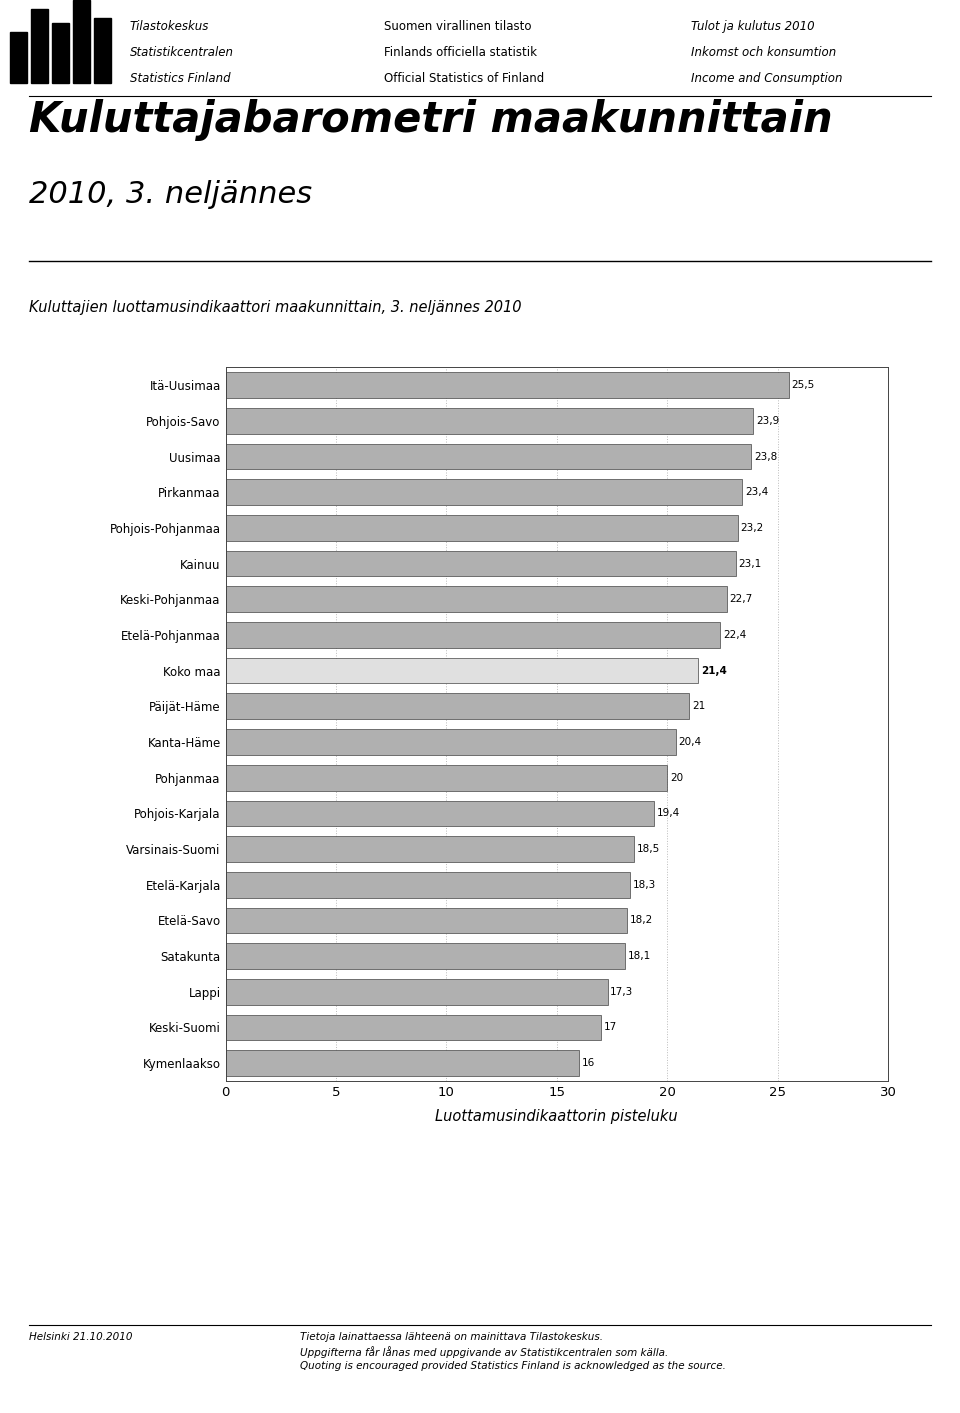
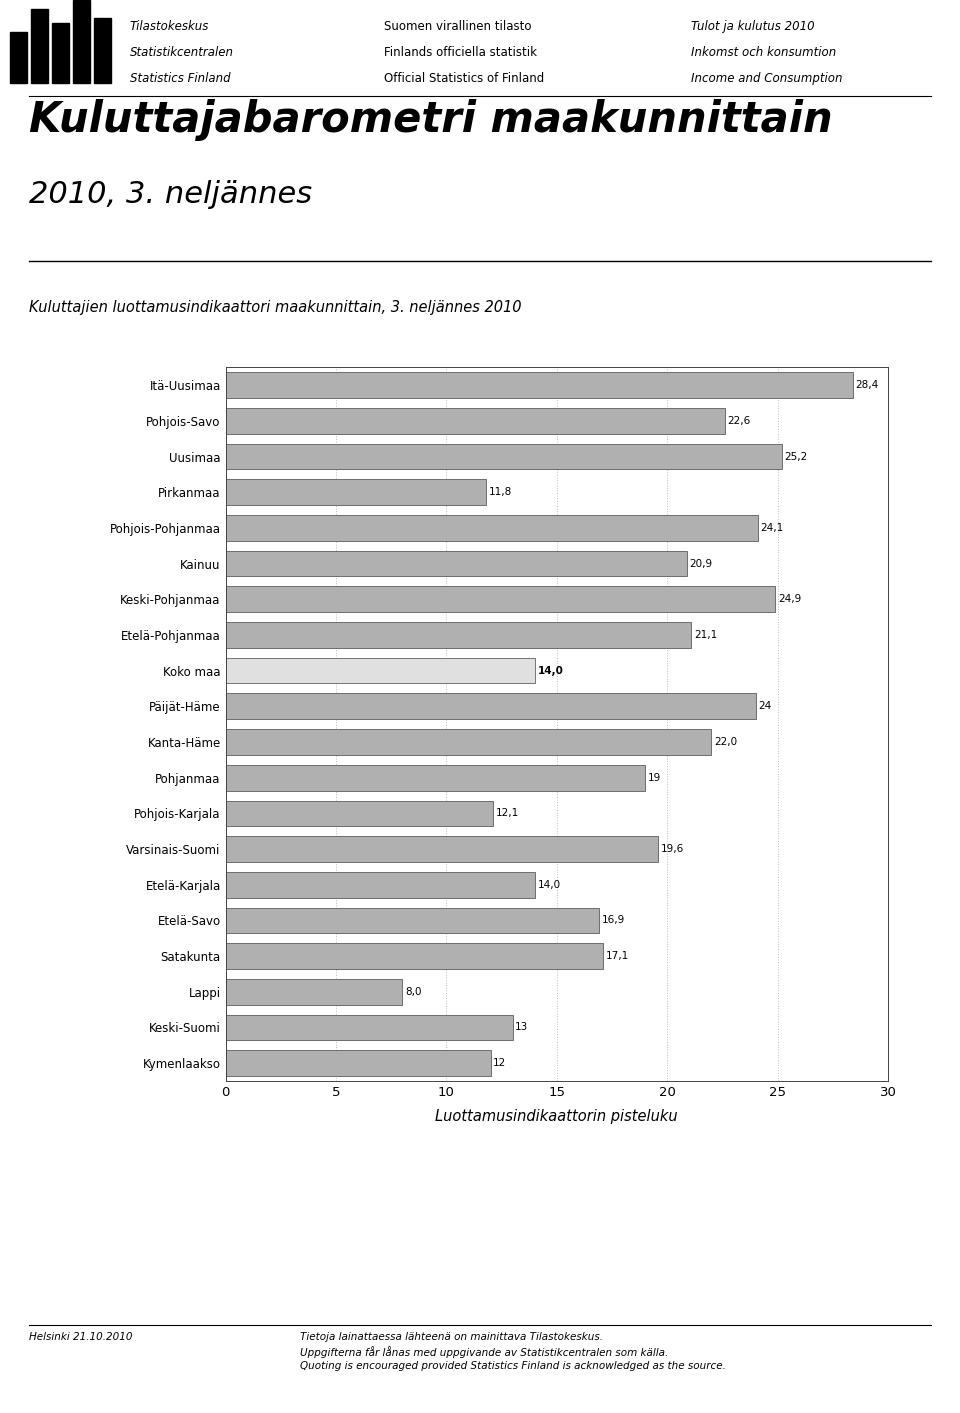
Itä-Uusimaa: 25,5 -> 28,4
Pohjois-Savo: 23,9 -> 22,6
Uusimaa: 23,8 -> 25,2
Pirkanmaa: 23,4 -> 11,8
Pohjois-Pohjanmaa: 23,2 -> 24,1
Kainuu: 23,1 -> 20,9
Keski-Pohjanmaa: 22,7 -> 24,9
Etelä-Pohjanmaa: 22,4 -> 21,1
Koko maa: 21,4 -> 14,0
Päijät-Häme: 21 -> 24
Kanta-Häme: 20,4 -> 22,0
Pohjanmaa: 20 -> 19
Pohjois-Karjala: 19,4 -> 12,1
Varsinais-Suomi: 18,5 -> 19,6
Etelä-Karjala: 18,3 -> 14,0
Etelä-Savo: 18,2 -> 16,9
Satakunta: 18,1 -> 17,1
Lappi: 17,3 -> 8,0
Keski-Suomi: 17 -> 13
Kymenlaakso: 16 -> 12
